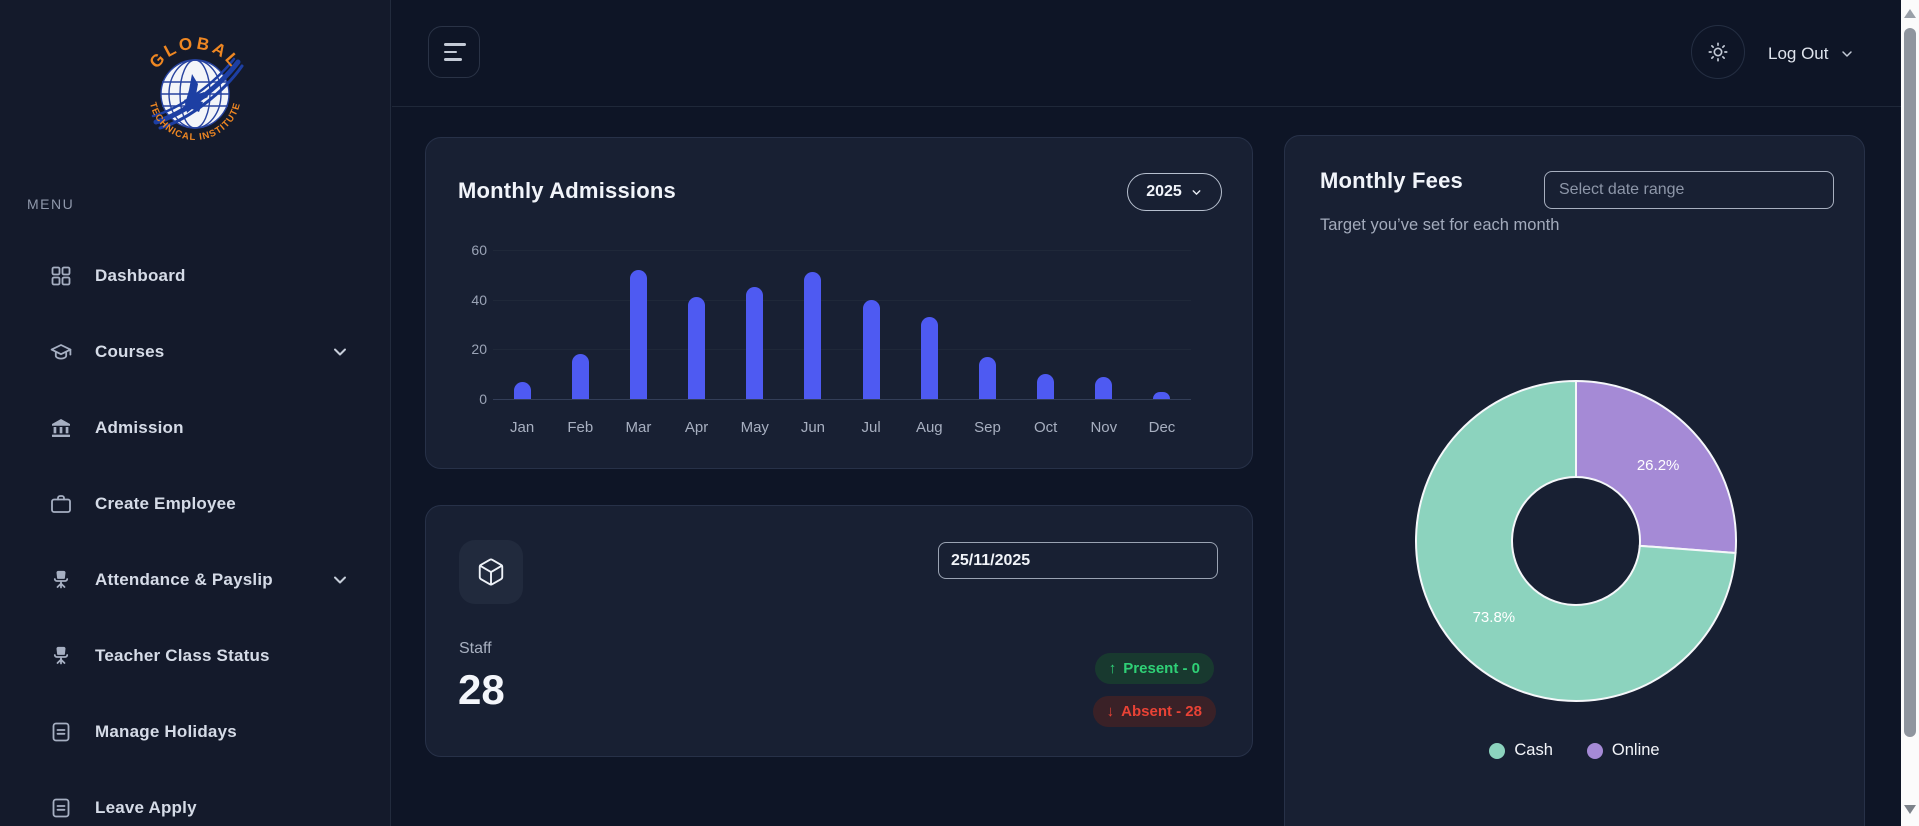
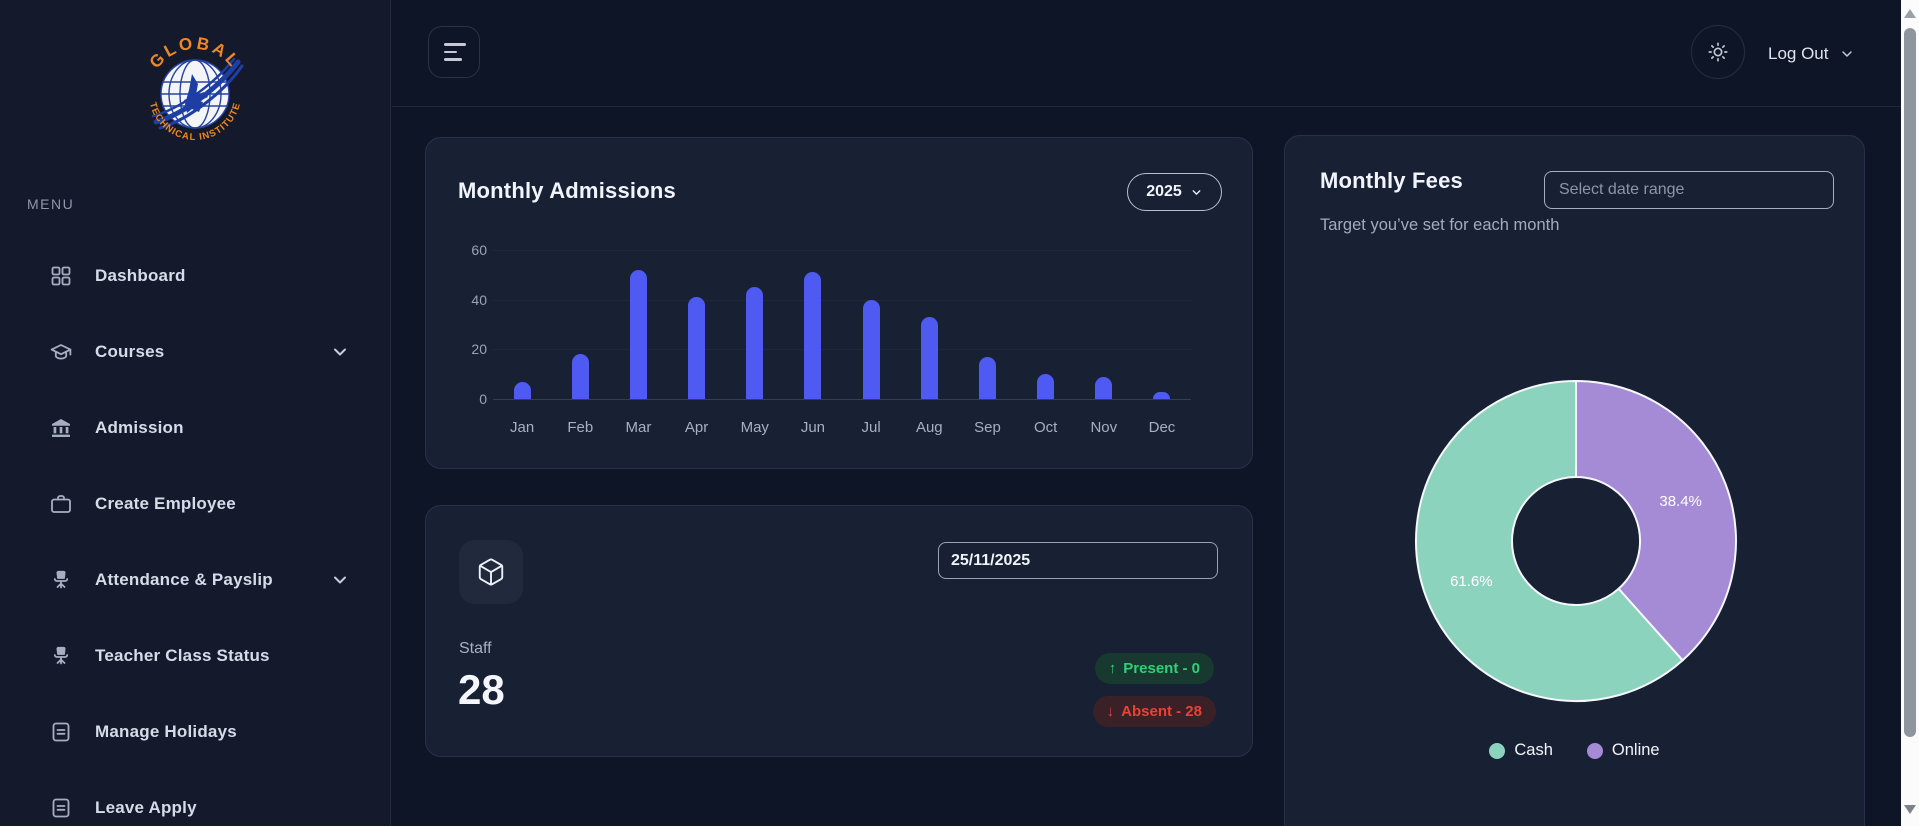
Monthly Fees/Online: 26.2% -> 38.4%
Monthly Fees/Cash: 73.8% -> 61.6%
